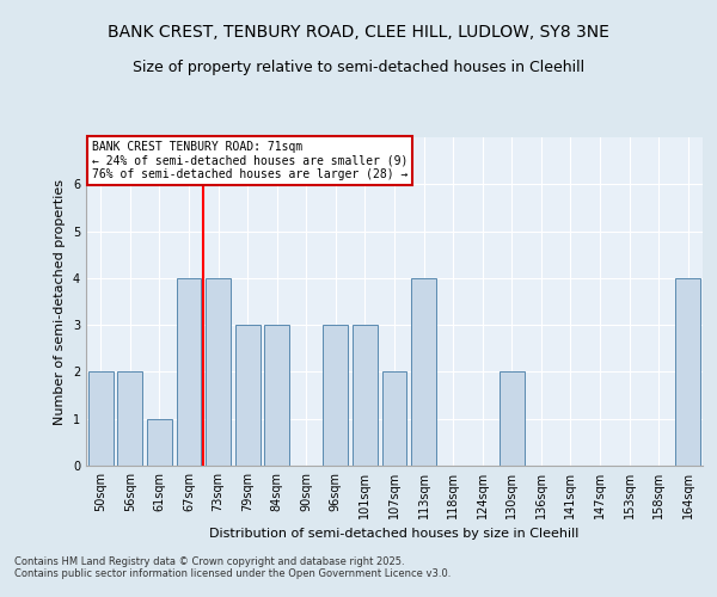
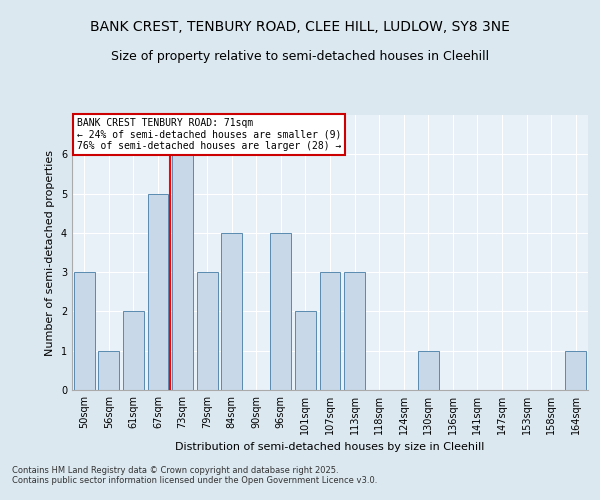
50sqm: 2 -> 3
56sqm: 2 -> 1
61sqm: 1 -> 2
67sqm: 4 -> 5
73sqm: 4 -> 6
84sqm: 3 -> 4
96sqm: 3 -> 4
101sqm: 3 -> 2
107sqm: 2 -> 3
113sqm: 4 -> 3
130sqm: 2 -> 1
164sqm: 4 -> 1
